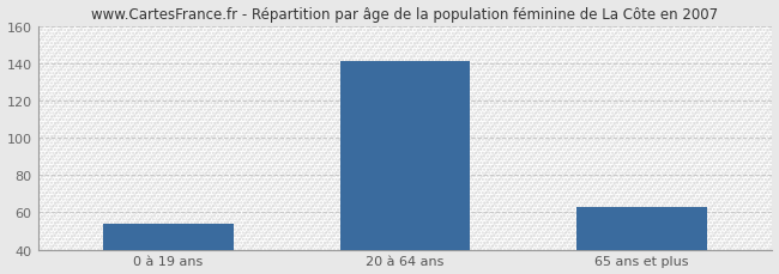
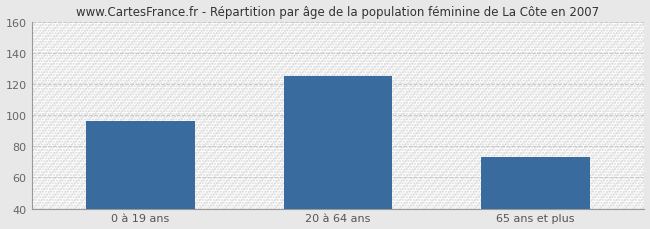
0 à 19 ans: 54 -> 96
20 à 64 ans: 141 -> 125
65 ans et plus: 63 -> 73
